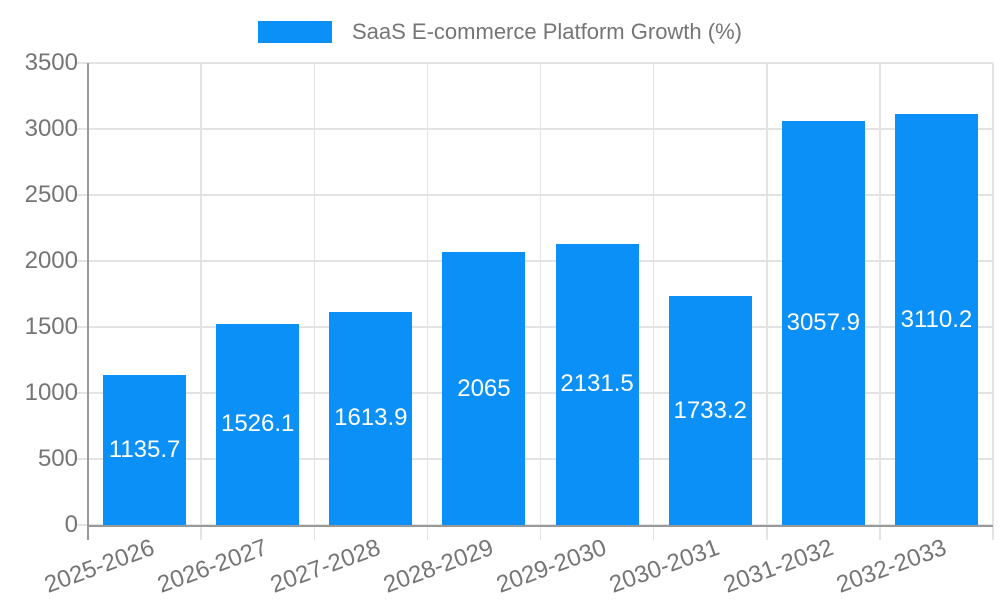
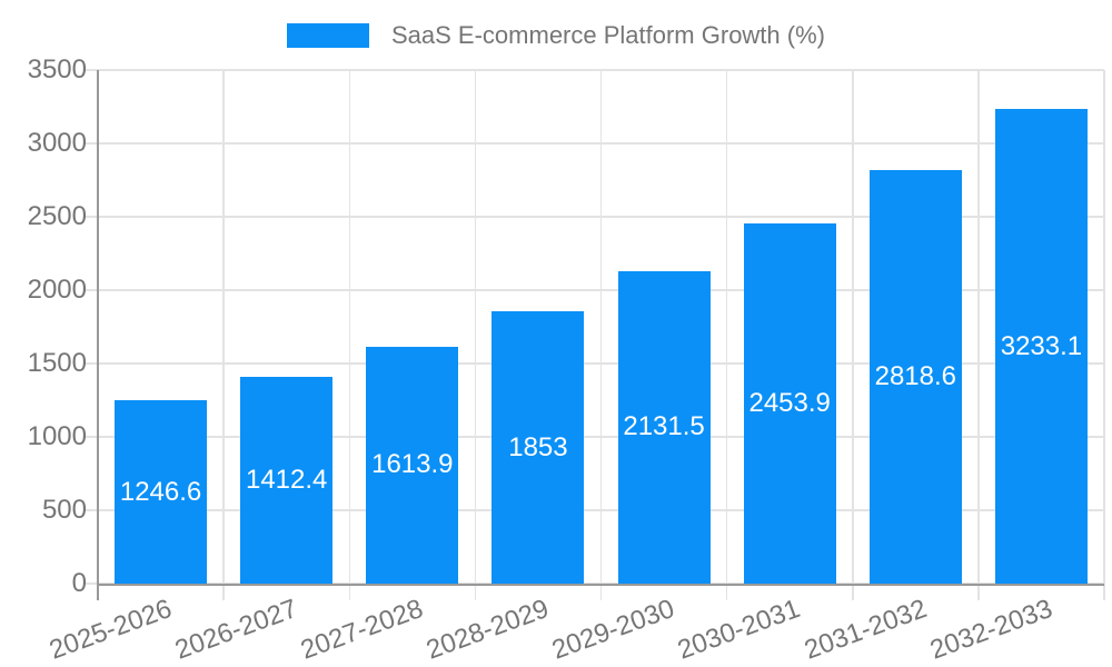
2025-2026: 1135.7 -> 1246.6
2026-2027: 1526.1 -> 1412.4
2028-2029: 2065 -> 1853
2030-2031: 1733.2 -> 2453.9
2031-2032: 3057.9 -> 2818.6
2032-2033: 3110.2 -> 3233.1
